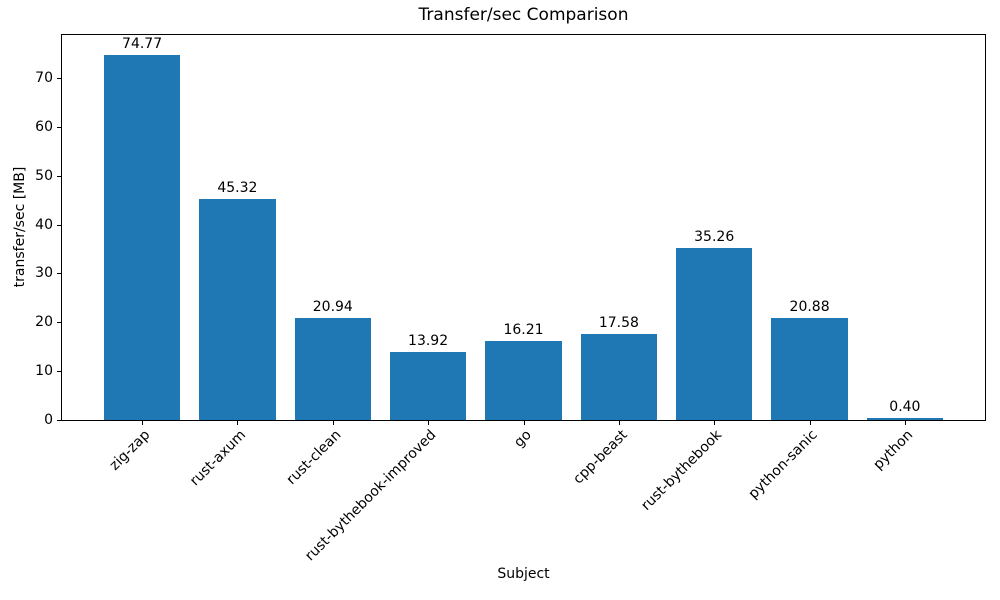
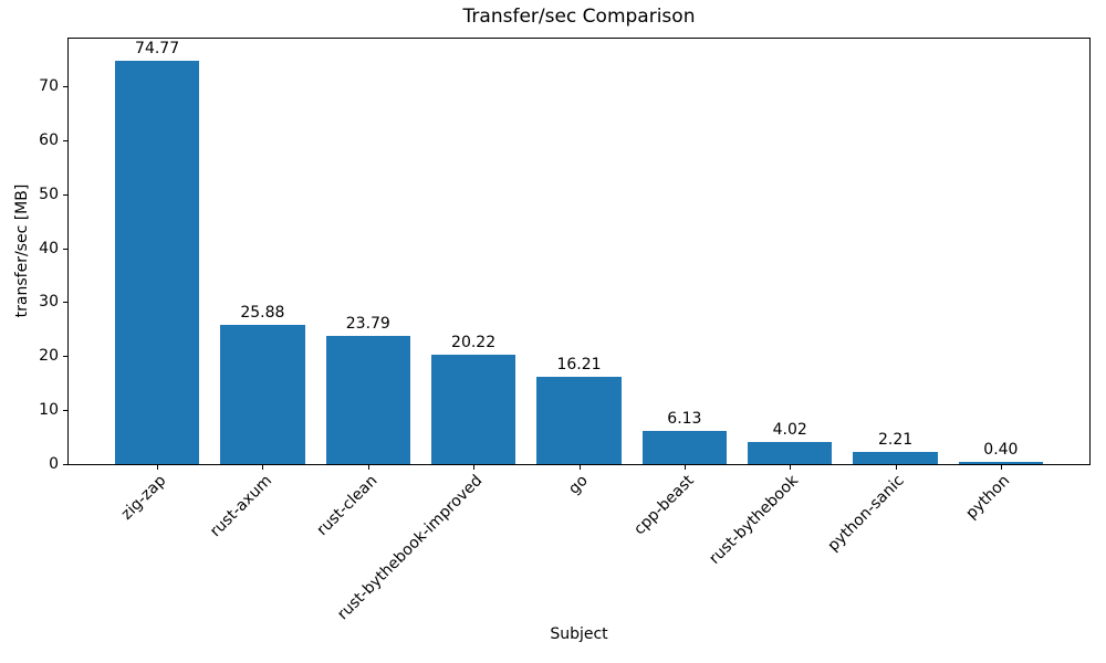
rust-axum: 45.32 -> 25.88
rust-clean: 20.94 -> 23.79
rust-bythebook-improved: 13.92 -> 20.22
cpp-beast: 17.58 -> 6.13
rust-bythebook: 35.26 -> 4.02
python-sanic: 20.88 -> 2.21
